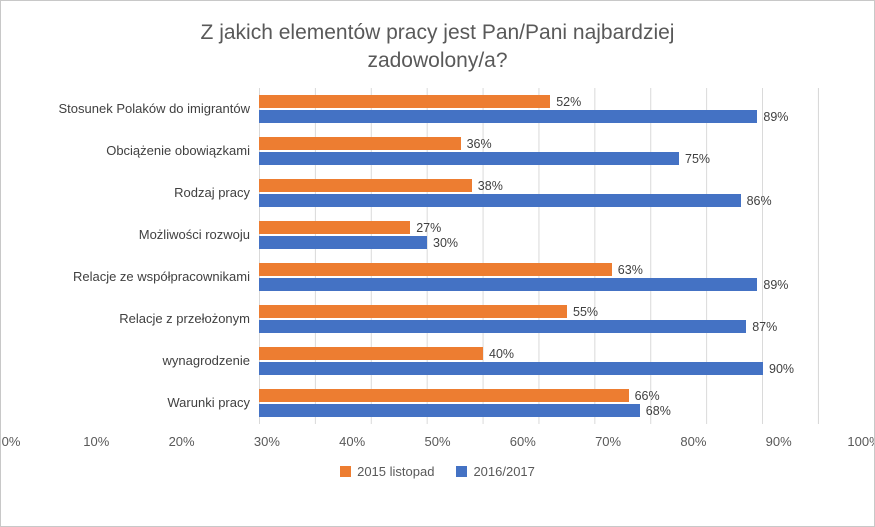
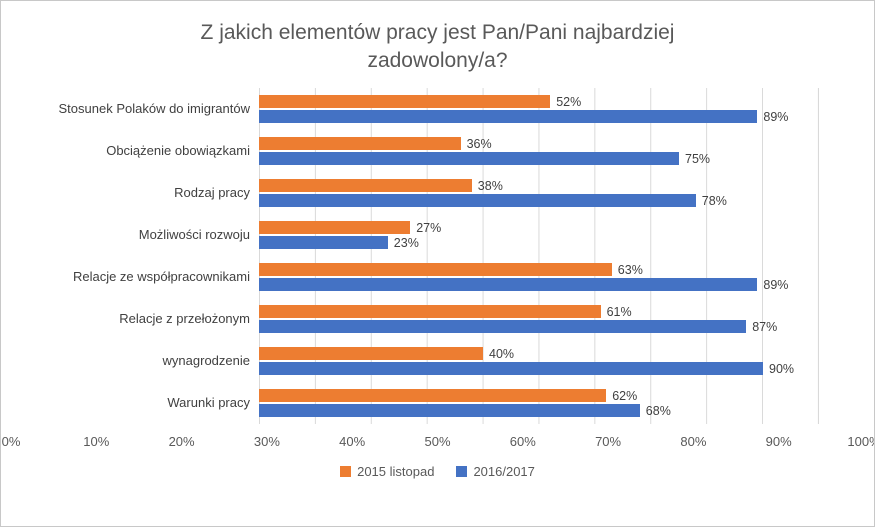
2016/2017/Rodzaj pracy: 86% -> 78%
2016/2017/Możliwości rozwoju: 30% -> 23%
2015 listopad/Relacje z przełożonym: 55% -> 61%
2015 listopad/Warunki pracy: 66% -> 62%
